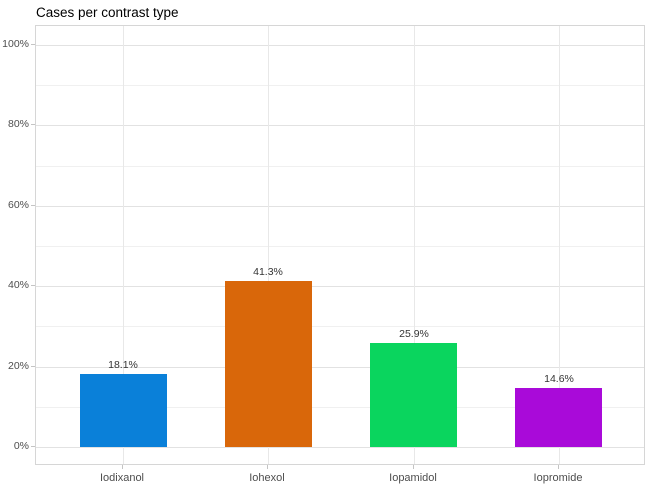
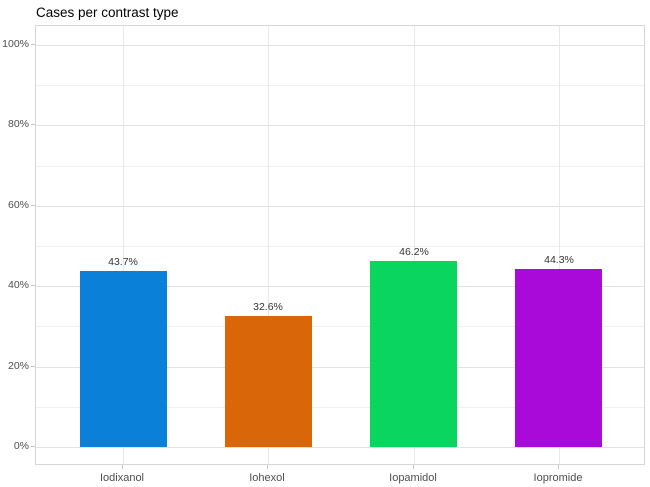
Iodixanol: 18.1% -> 43.7%
Iohexol: 41.3% -> 32.6%
Iopamidol: 25.9% -> 46.2%
Iopromide: 14.6% -> 44.3%
